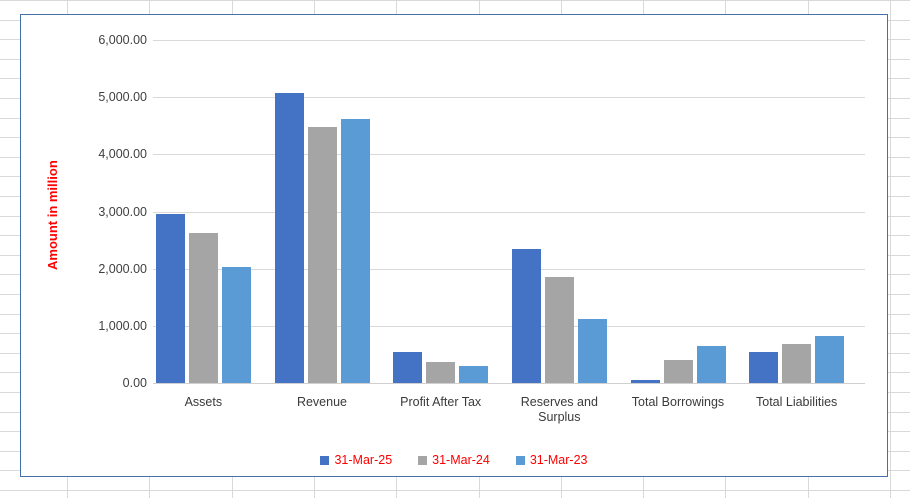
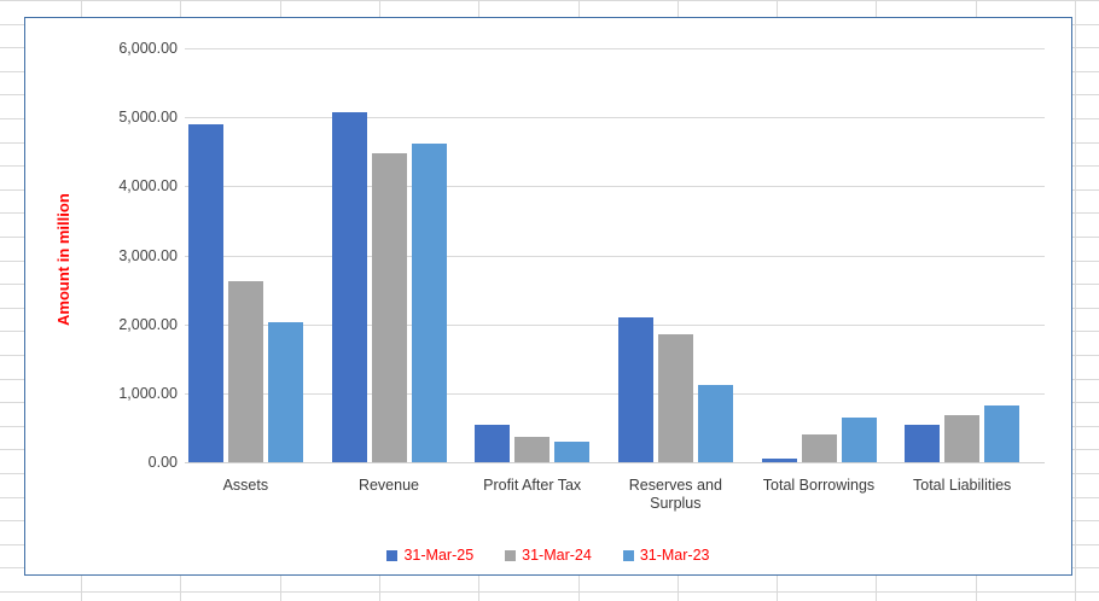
31-Mar-25/Assets: 3000 -> 4900
31-Mar-25/Reserves and Surplus: 2300 -> 2100
